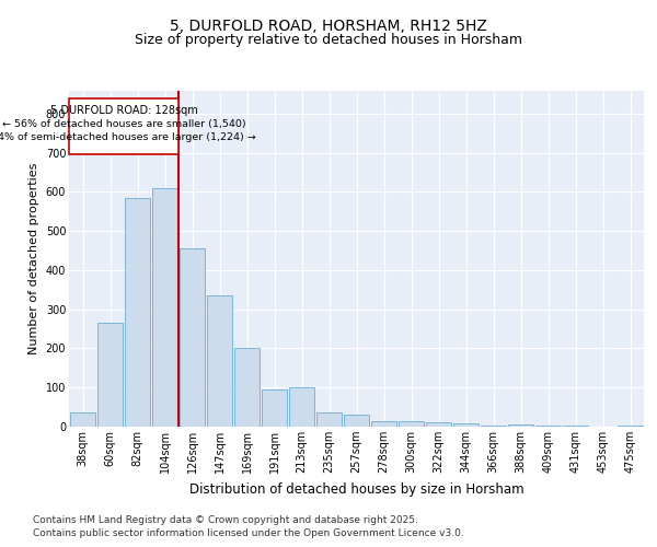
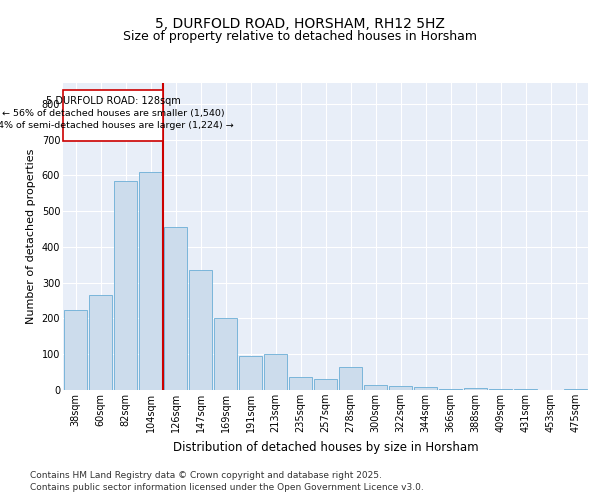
38sqm: 35 -> 225
278sqm: 15 -> 65
